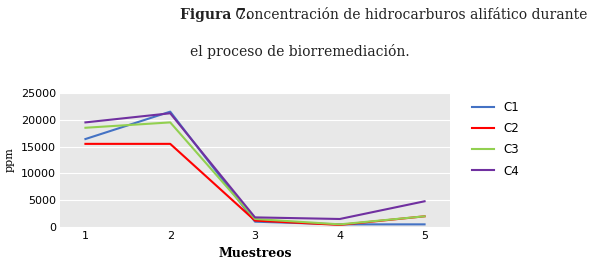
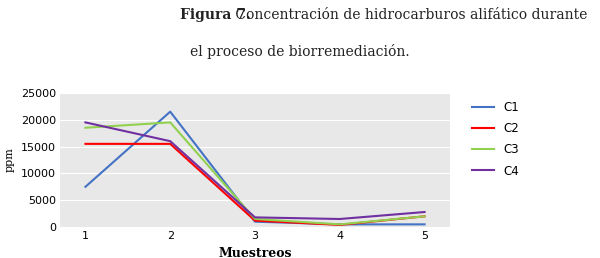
C1/1: 16400 -> 7500
C4/2: 21200 -> 16000
C4/5: 4800 -> 2800
